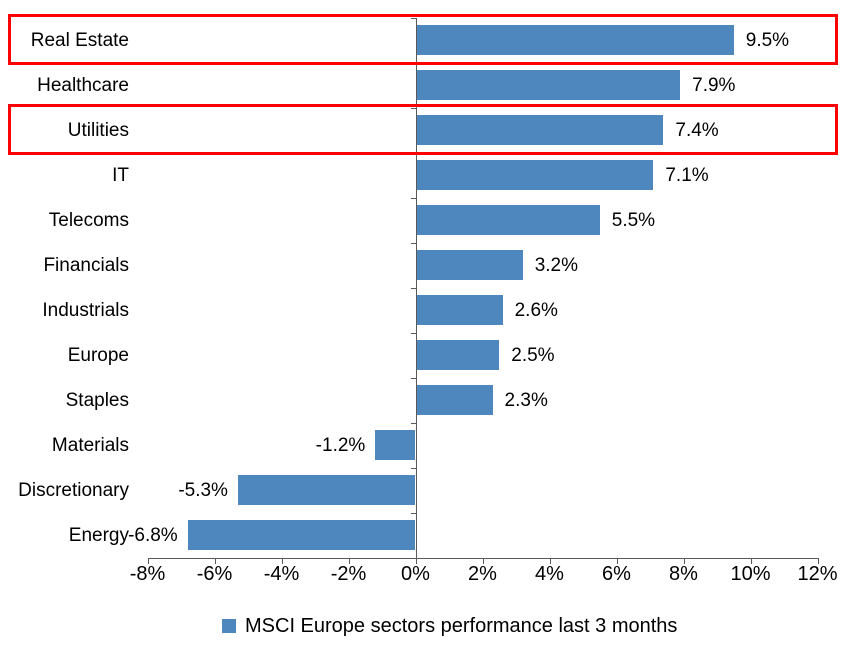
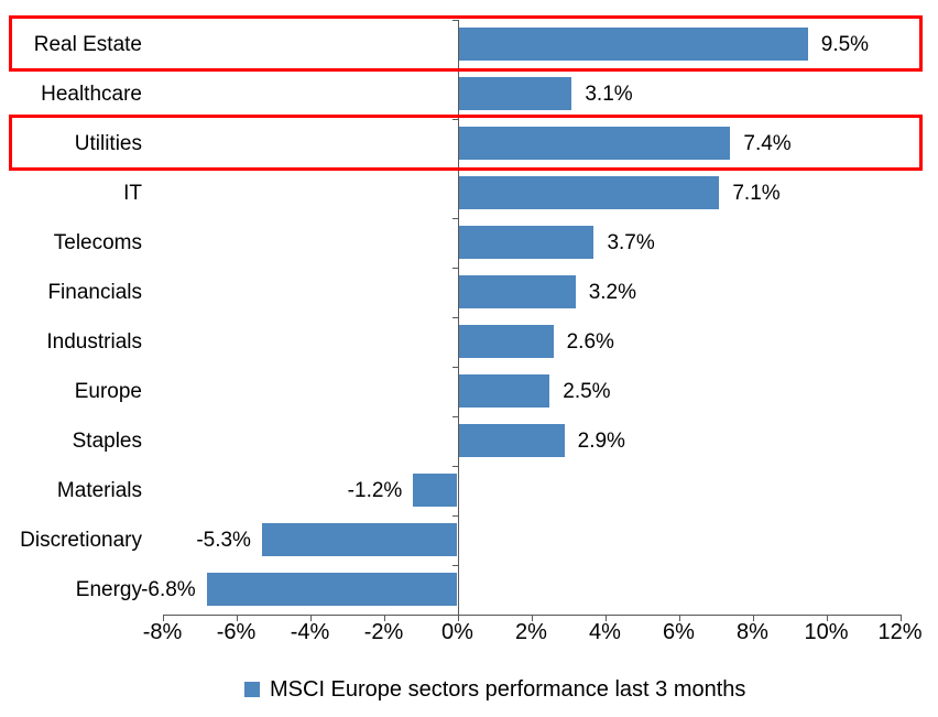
Healthcare: 7.9% -> 3.1%
Telecoms: 5.5% -> 3.7%
Staples: 2.3% -> 2.9%
